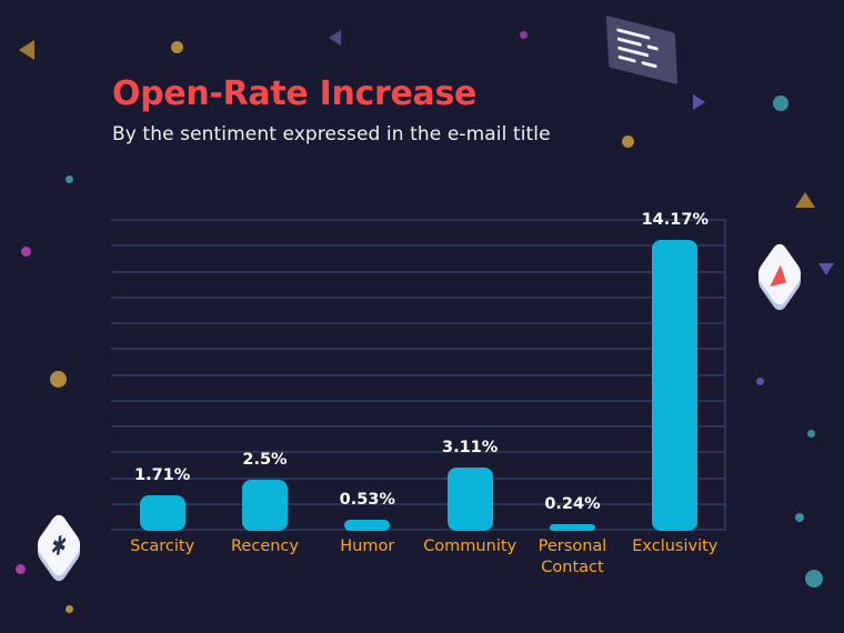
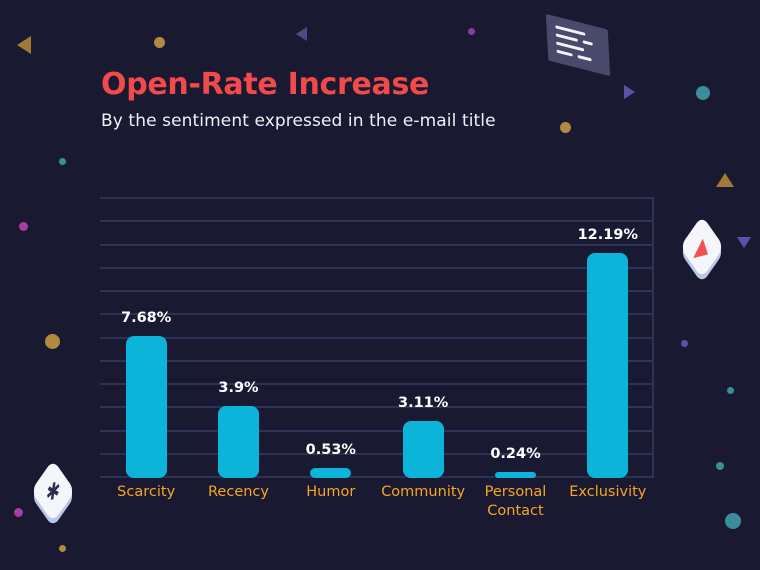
Scarcity: 1.71% -> 7.68%
Recency: 2.5% -> 3.9%
Exclusivity: 14.17% -> 12.19%
